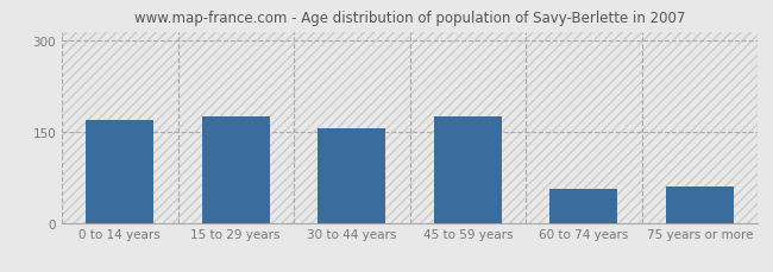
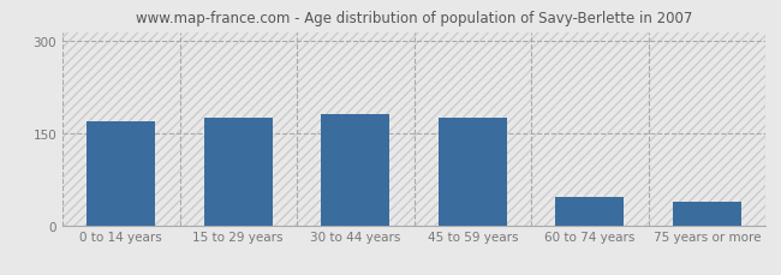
30 to 44 years: 156 -> 182
60 to 74 years: 56 -> 46
75 years or more: 60 -> 38
